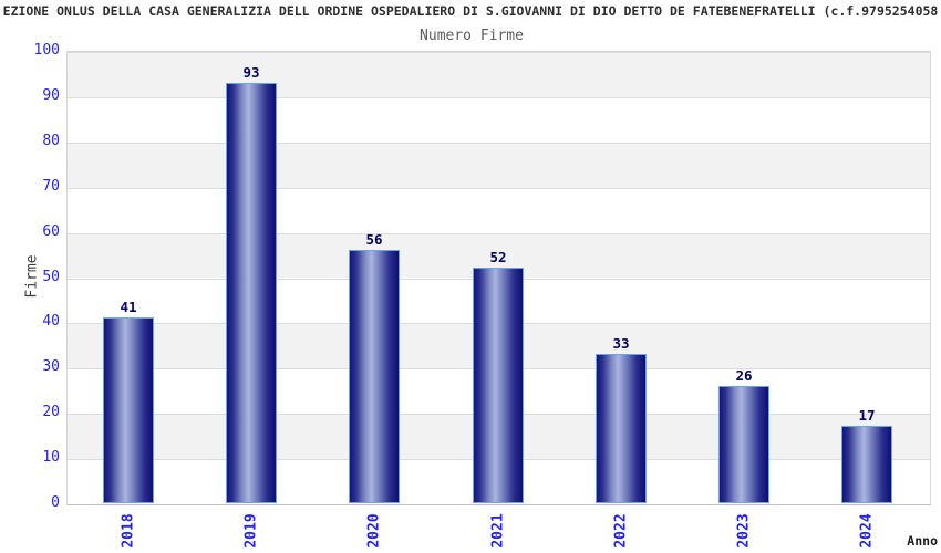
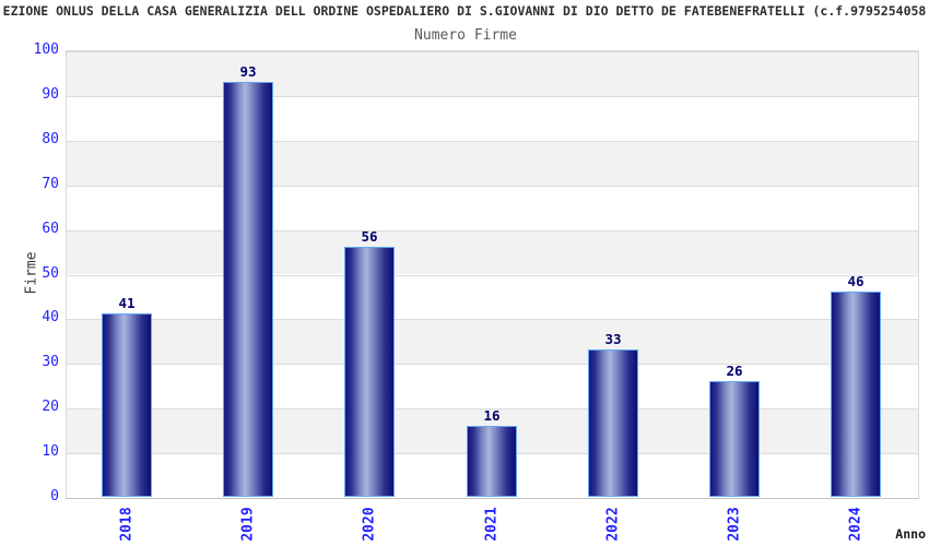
2021: 52 -> 16
2024: 17 -> 46
